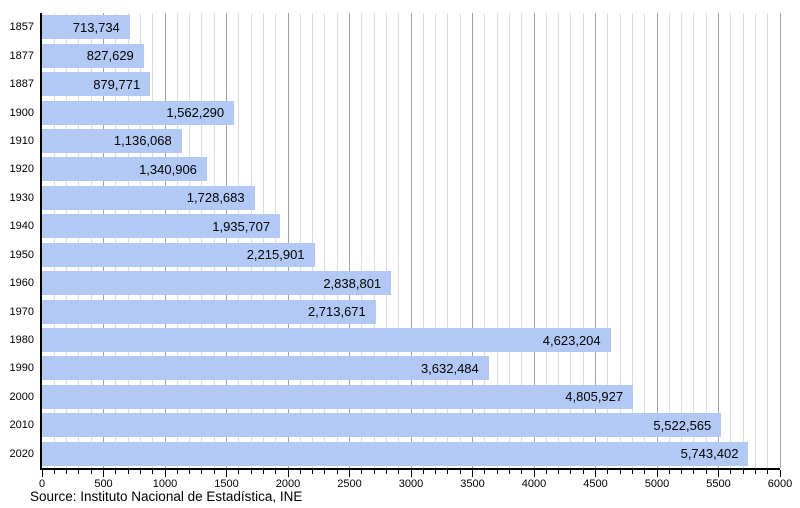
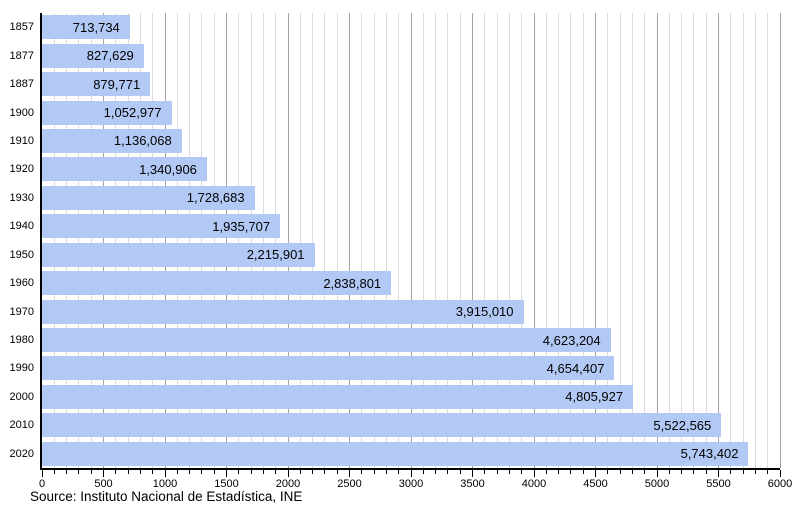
1900: 1,562,290 -> 1,052,977
1970: 2,713,671 -> 3,915,010
1990: 3,632,484 -> 4,654,407
